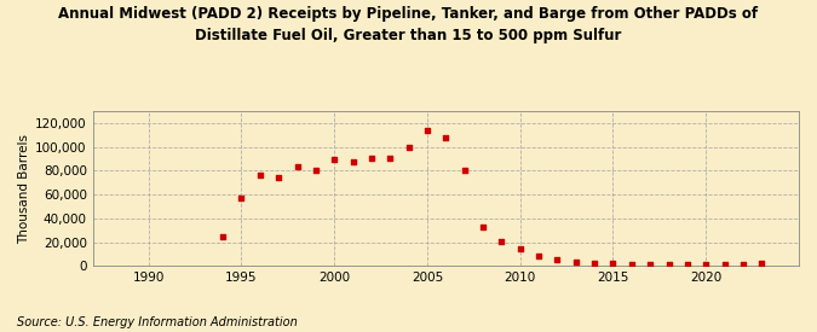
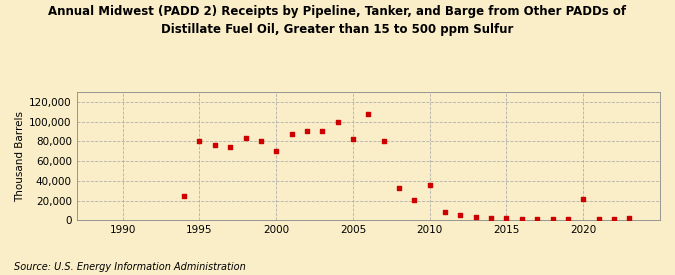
1995: 57,000 -> 80,000
2000: 90,000 -> 70,000
2005: 114,000 -> 82,000
2010: 15,000 -> 36,000
2020: 1,000 -> 22,000
